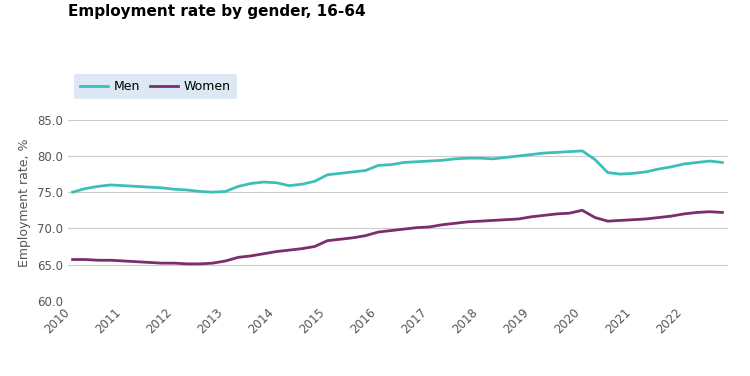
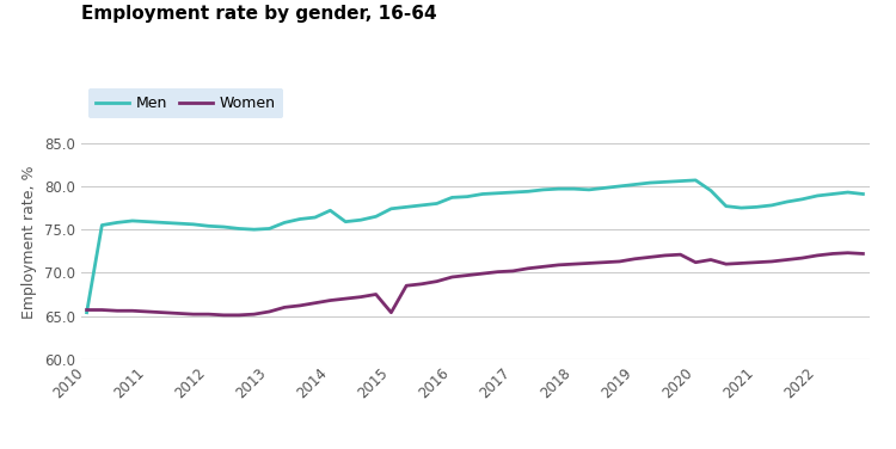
Men/2010: 75.0 -> 65.4
Men/2014: 76.3 -> 77.2
Women/2015: 68.3 -> 65.4
Women/2020: 72.5 -> 71.2
